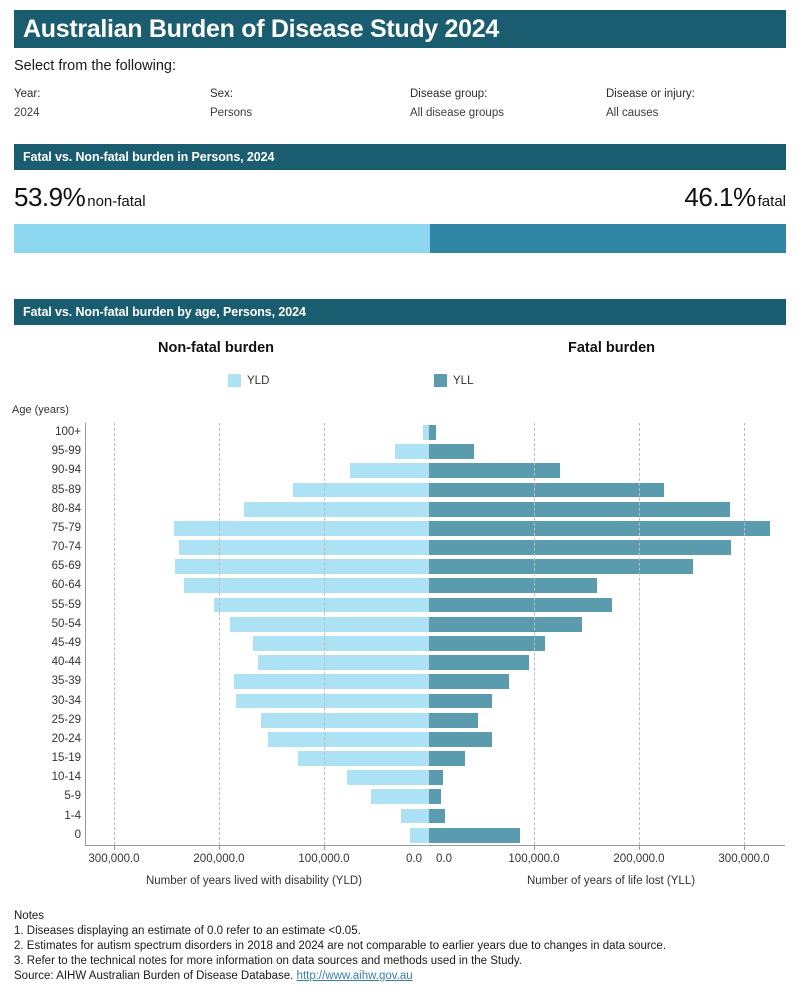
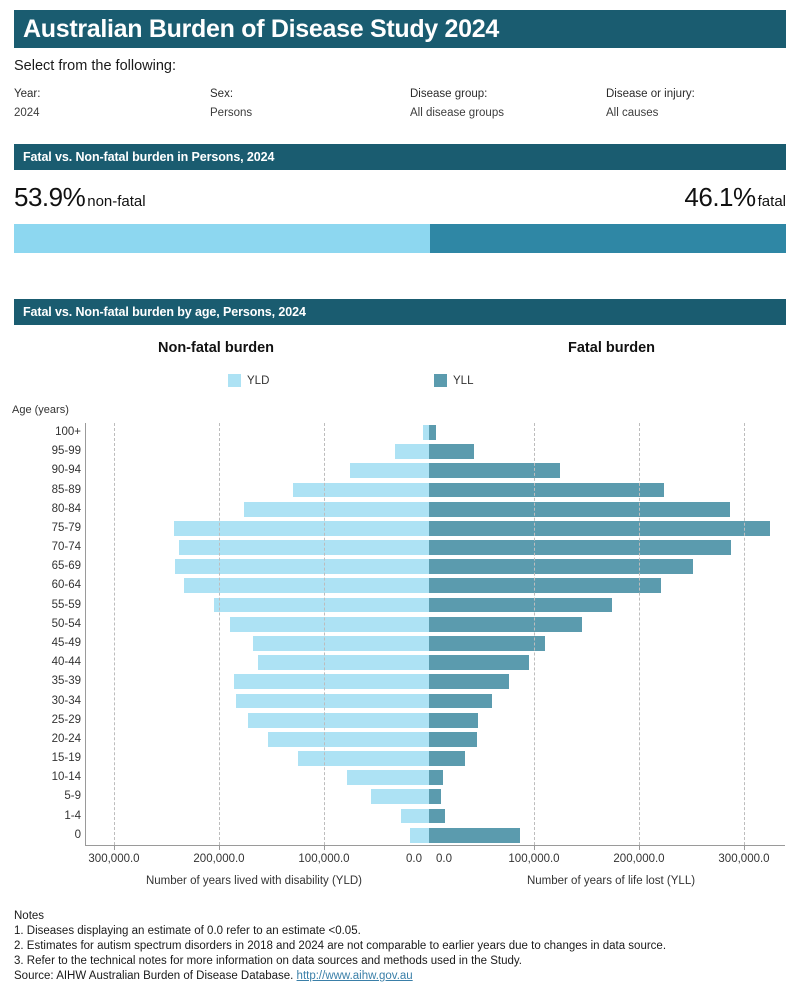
YLL/60-64: 160000 -> 220000
YLD/25-29: 160000 -> 170000
YLL/20-24: 60000 -> 50000
